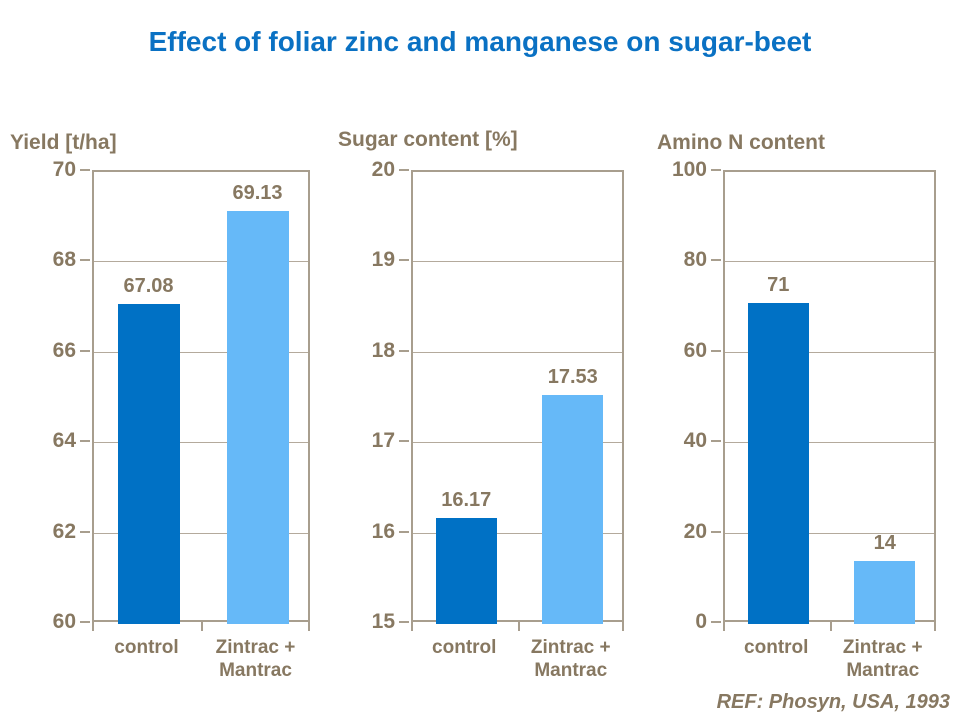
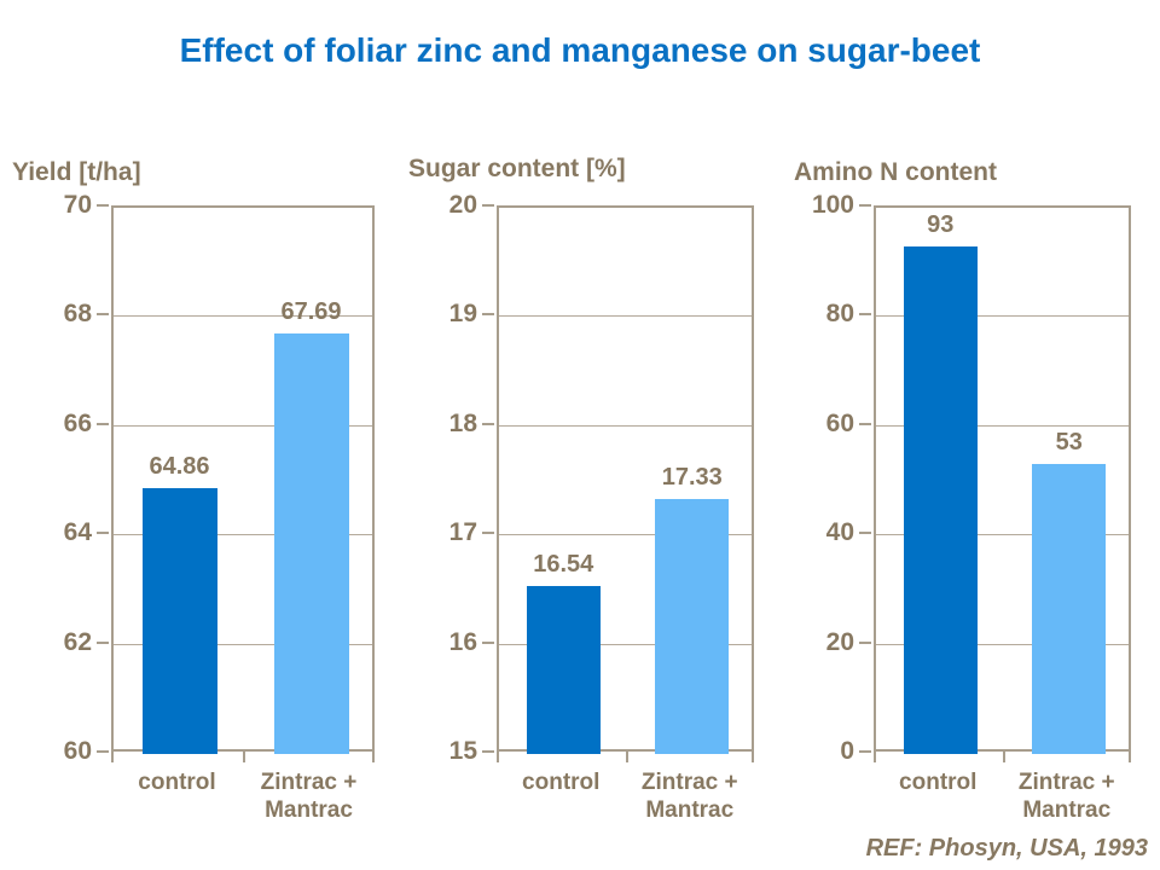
Yield [t/ha]/control: 67.08 -> 64.86
Yield [t/ha]/Zintrac + Mantrac: 69.13 -> 67.69
Sugar content [%]/control: 16.17 -> 16.54
Sugar content [%]/Zintrac + Mantrac: 17.53 -> 17.33
Amino N content/control: 71 -> 93
Amino N content/Zintrac + Mantrac: 14 -> 53
